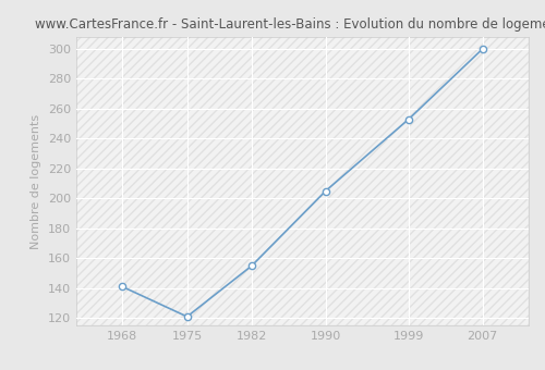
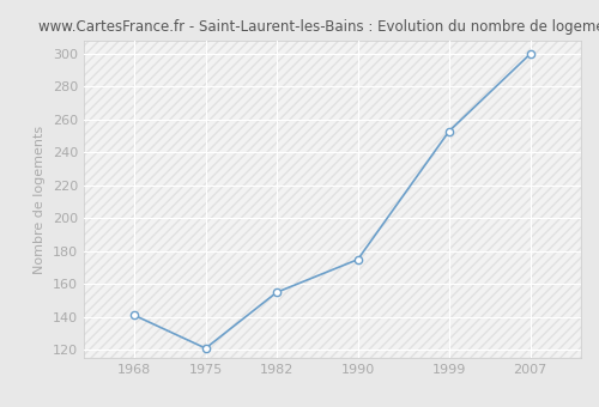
1990: 205 -> 175
